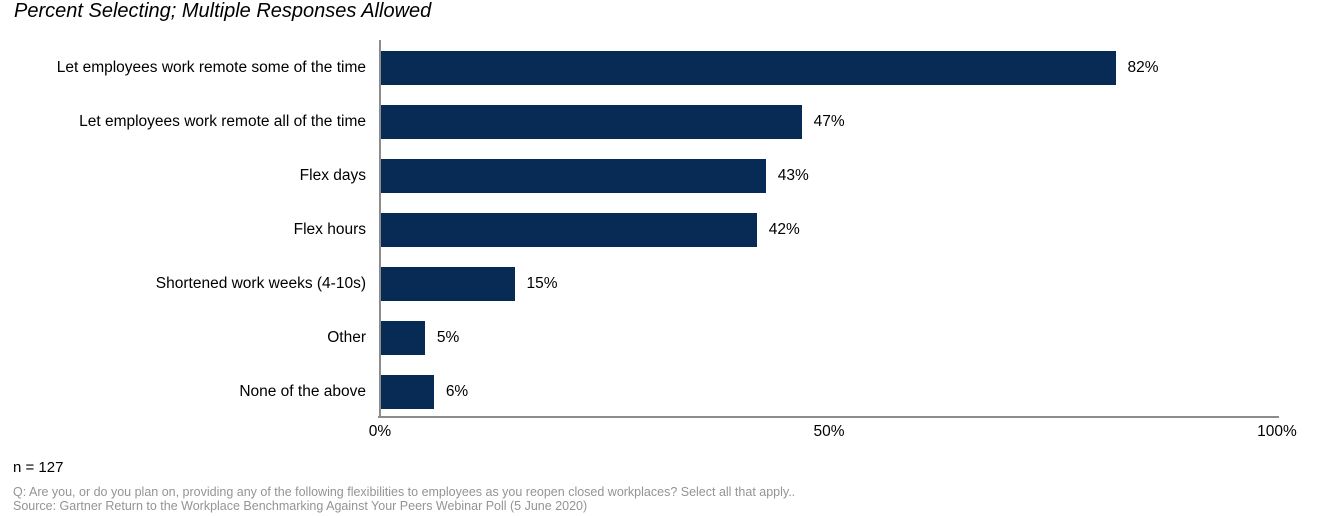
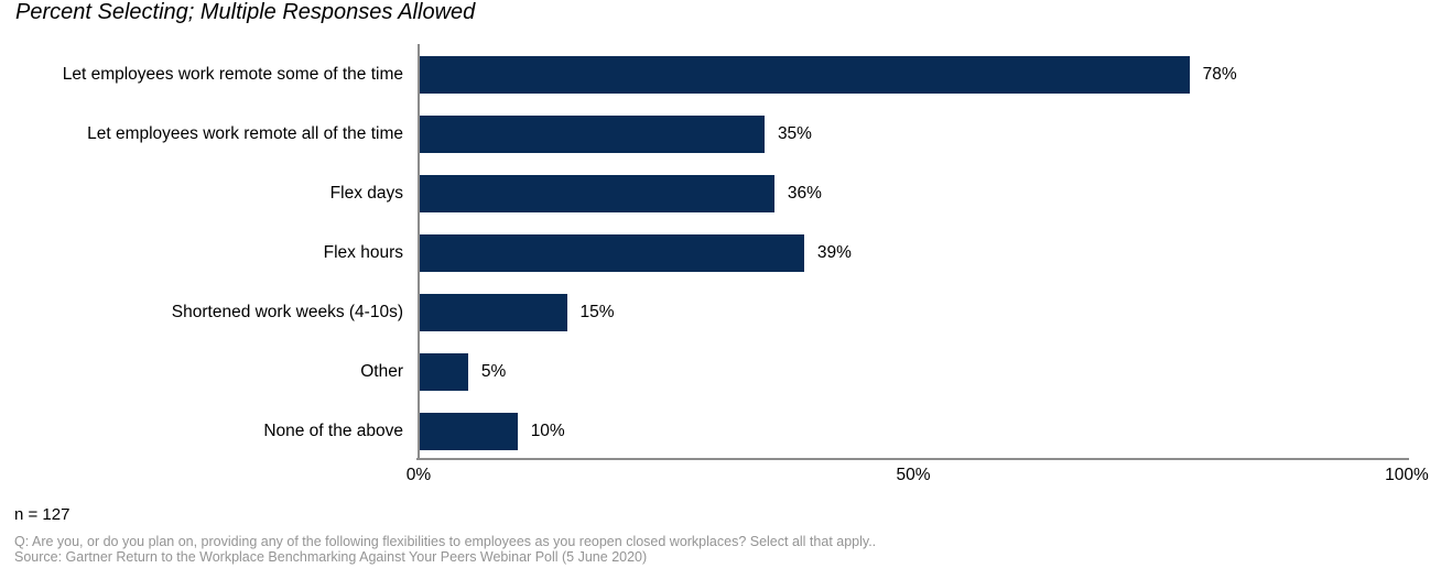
Let employees work remote some of the time: 82% -> 78%
Let employees work remote all of the time: 47% -> 35%
Flex days: 43% -> 36%
Flex hours: 42% -> 39%
None of the above: 6% -> 10%
